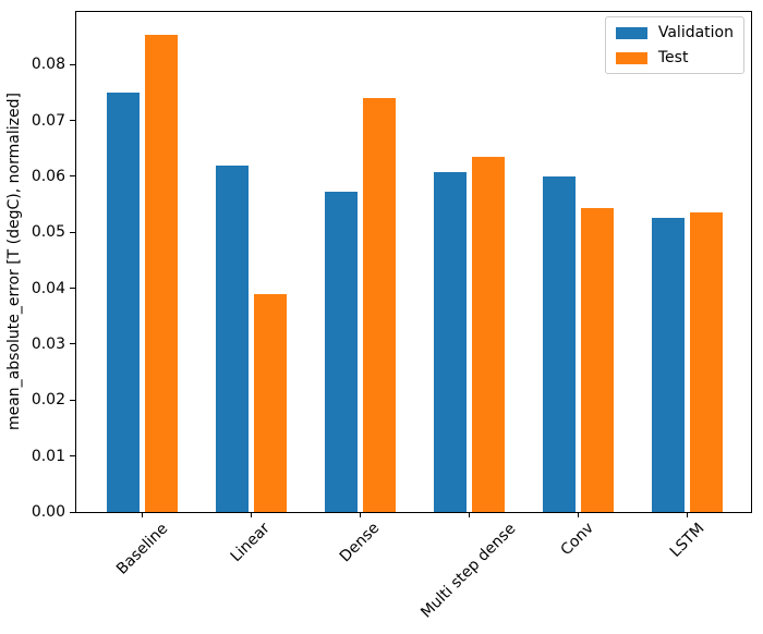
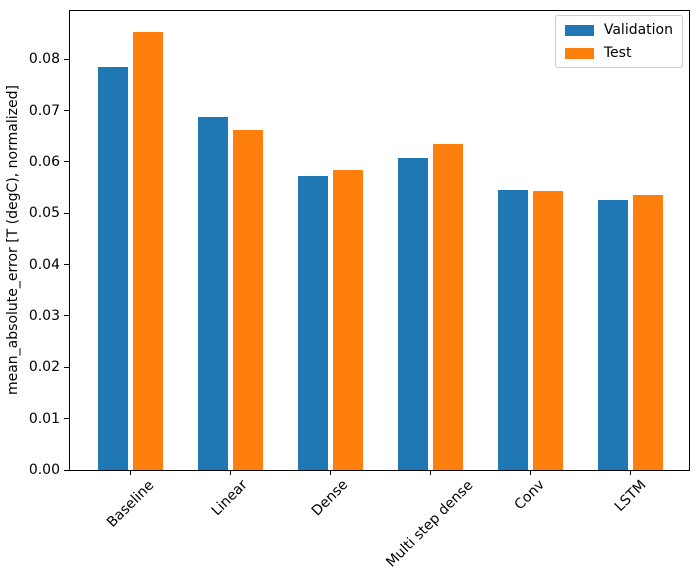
Validation/Baseline: 0.075 -> 0.079
Validation/Linear: 0.062 -> 0.069
Test/Linear: 0.039 -> 0.066
Test/Dense: 0.074 -> 0.058
Validation/Conv: 0.060 -> 0.054
